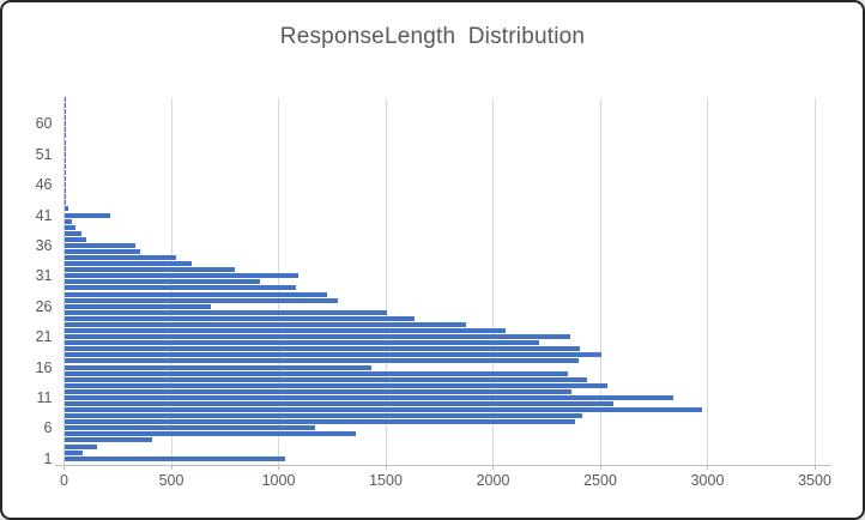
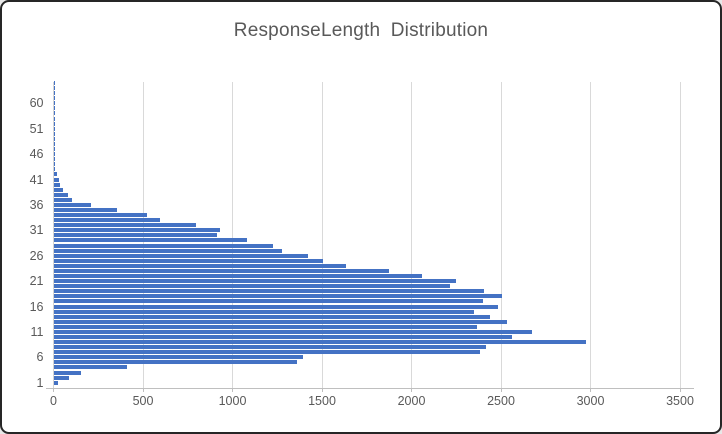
1: 1030 -> 20
6: 1170 -> 1390
11: 2840 -> 2670
16: 1430 -> 2480
21: 2360 -> 2250
26: 680 -> 1420
31: 1090 -> 930
36: 330 -> 210
41: 210 -> 30
